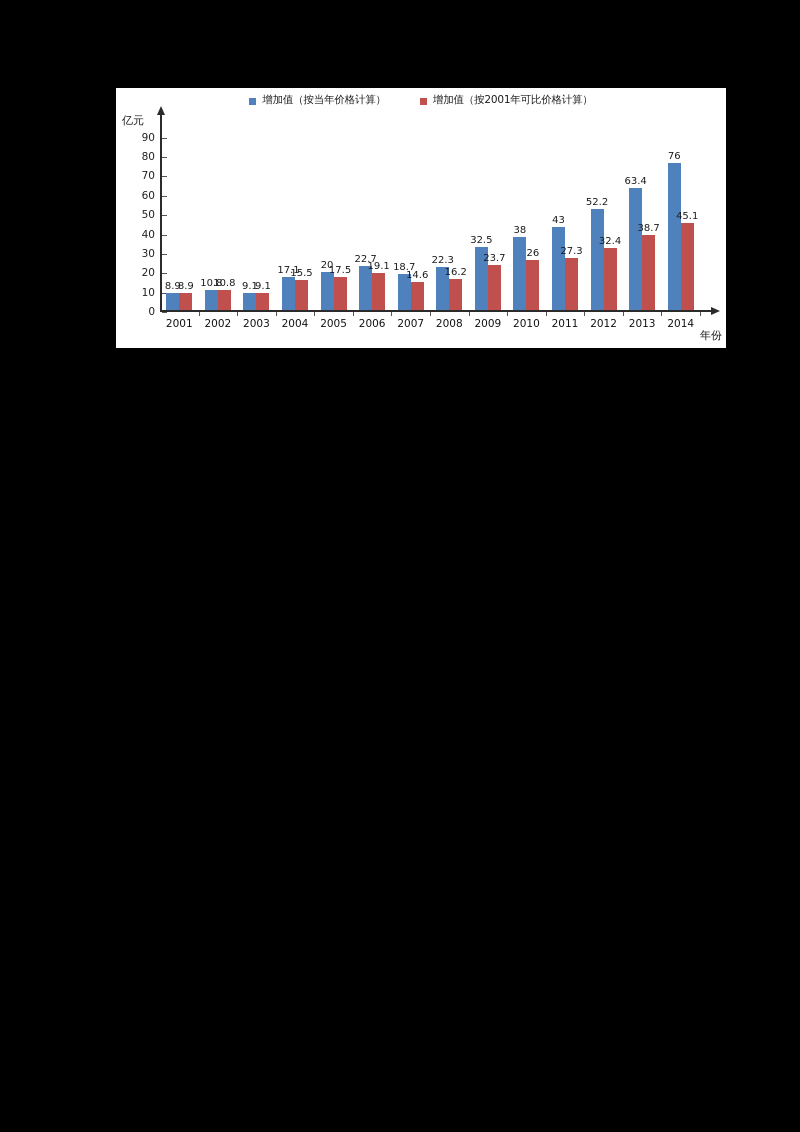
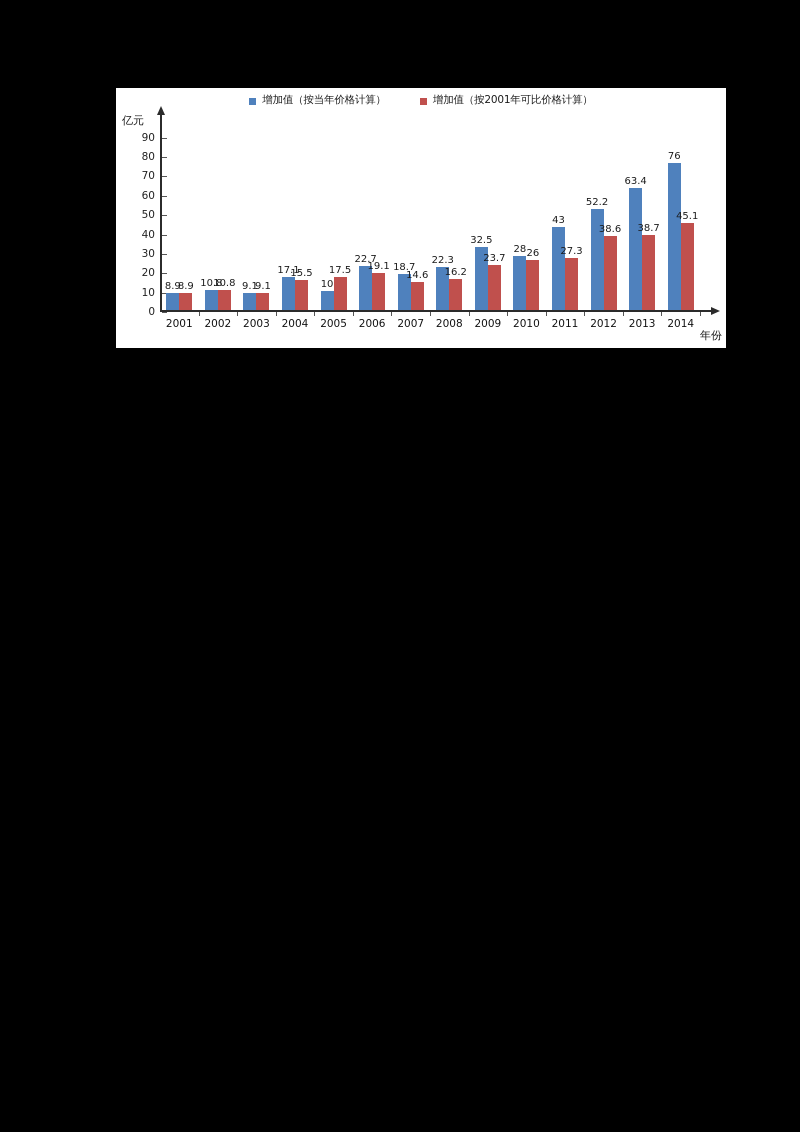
增加值（按当年价格计算）/2005: 20 -> 10
增加值（按当年价格计算）/2010: 38 -> 28
增加值（按2001年可比价格计算）/2012: 32.4 -> 38.6
